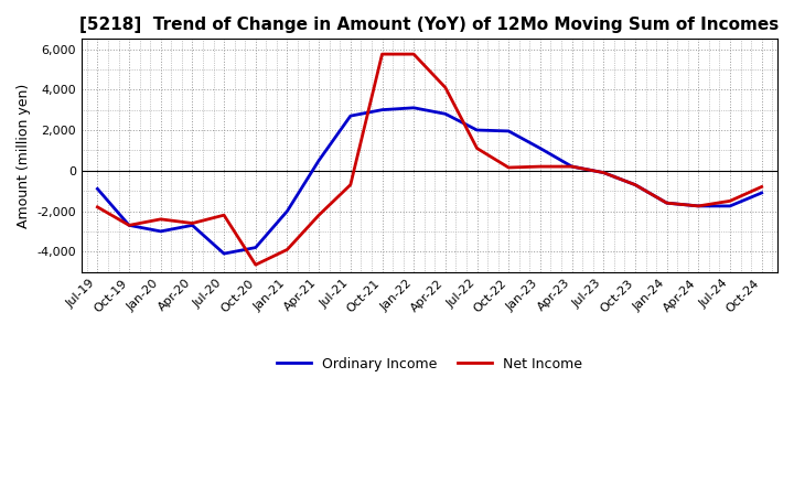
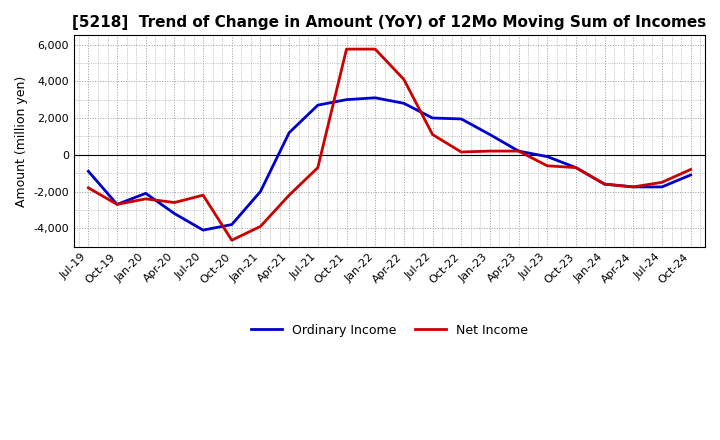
Ordinary Income/Jan-20: -3,000 -> -2,100
Ordinary Income/Apr-20: -2,700 -> -3,200
Ordinary Income/Apr-21: 500 -> 1,200
Net Income/Jul-23: -100 -> -600
